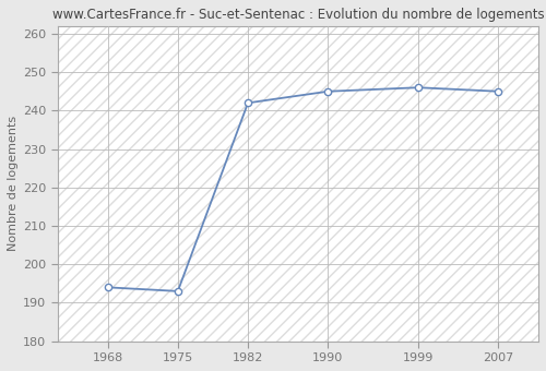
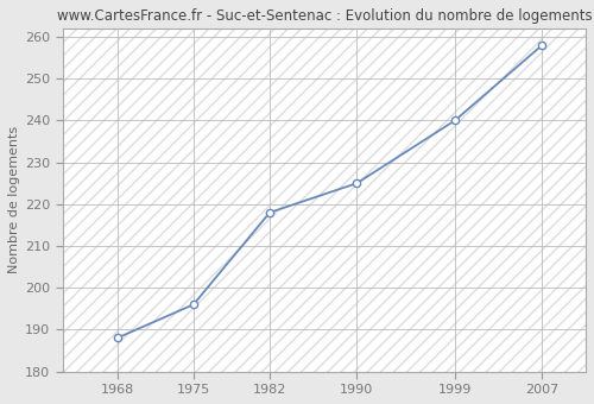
1968: 194 -> 188
1975: 193 -> 196
1982: 242 -> 218
1990: 245 -> 225
1999: 246 -> 240
2007: 245 -> 258
